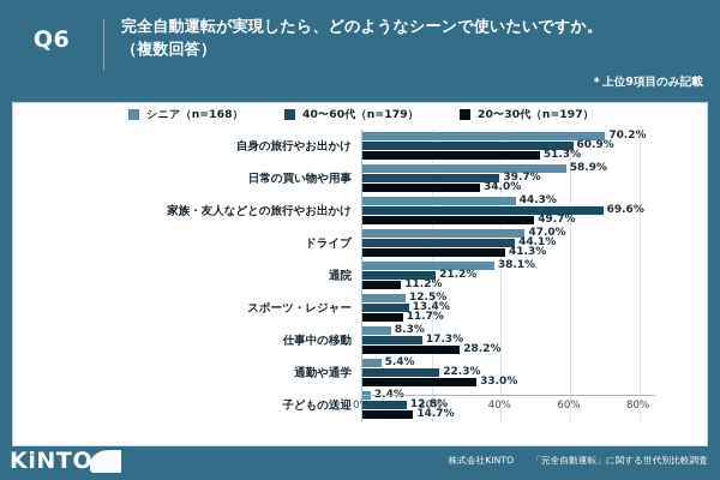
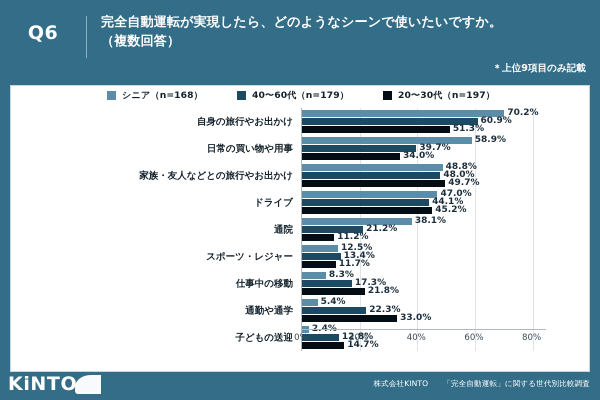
シニア（n=168）/家族・友人などとの旅行やお出かけ: 44.3% -> 48.8%
40〜60代（n=179）/家族・友人などとの旅行やお出かけ: 69.6% -> 48.0%
20〜30代（n=197）/ドライブ: 41.3% -> 45.2%
20〜30代（n=197）/仕事中の移動: 28.2% -> 21.8%
